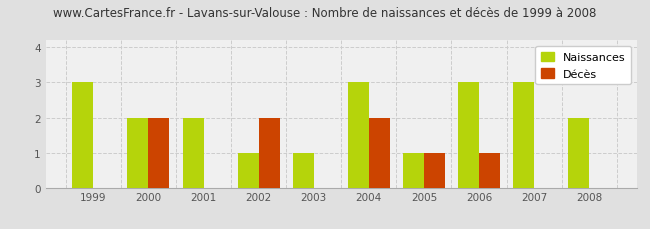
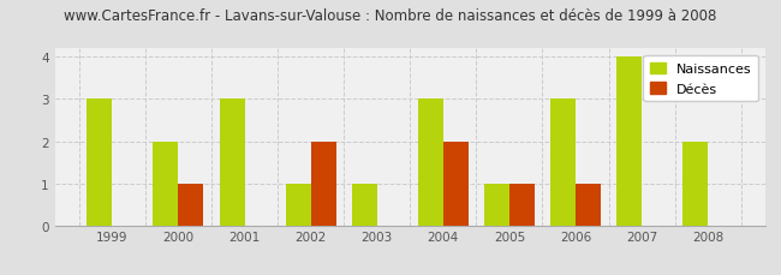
Décès/2000: 2 -> 1
Naissances/2001: 2 -> 3
Naissances/2007: 3 -> 4
